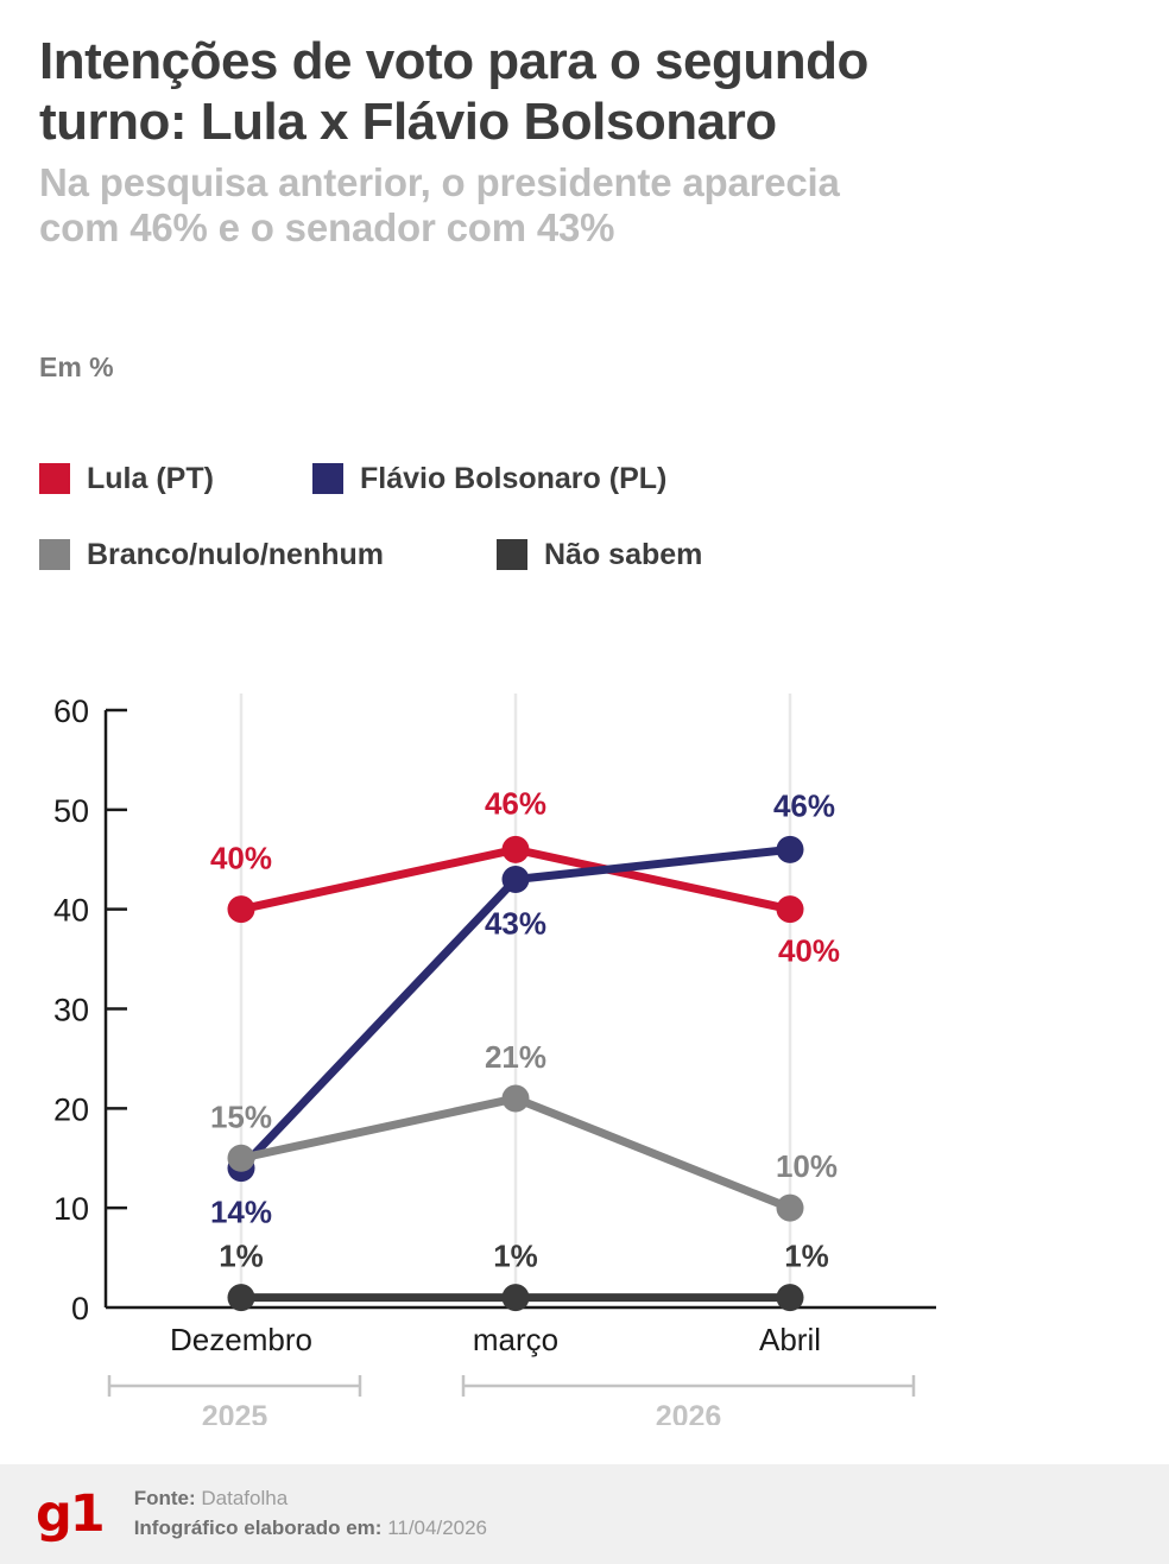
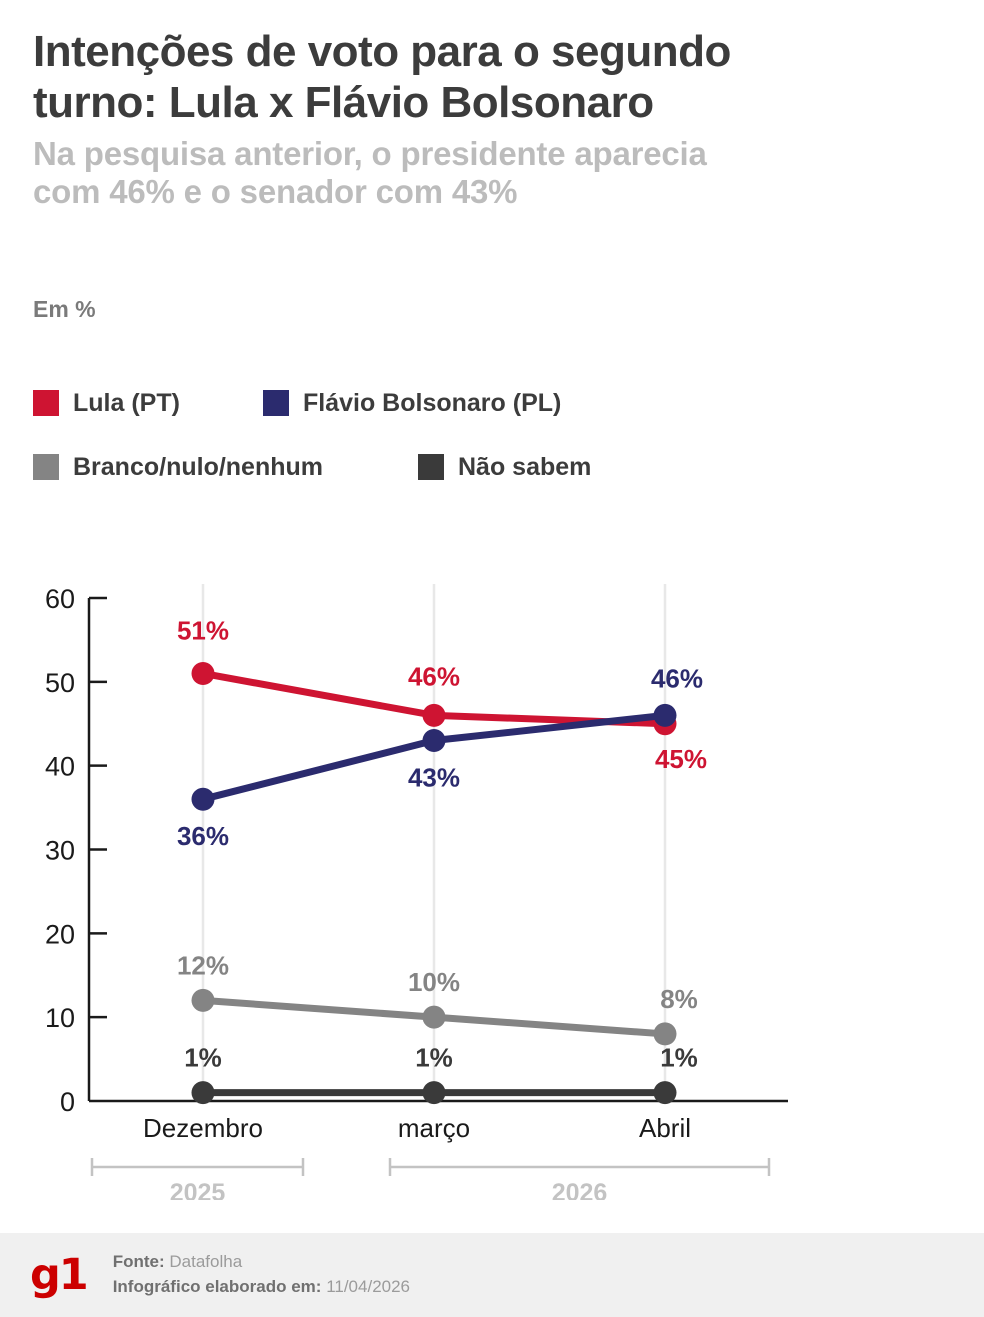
Lula (PT)/Dezembro: 40% -> 51%
Flávio Bolsonaro (PL)/Dezembro: 14% -> 36%
Branco/nulo/nenhum/Dezembro: 15% -> 12%
Branco/nulo/nenhum/março: 21% -> 10%
Lula (PT)/Abril: 40% -> 45%
Branco/nulo/nenhum/Abril: 10% -> 8%
